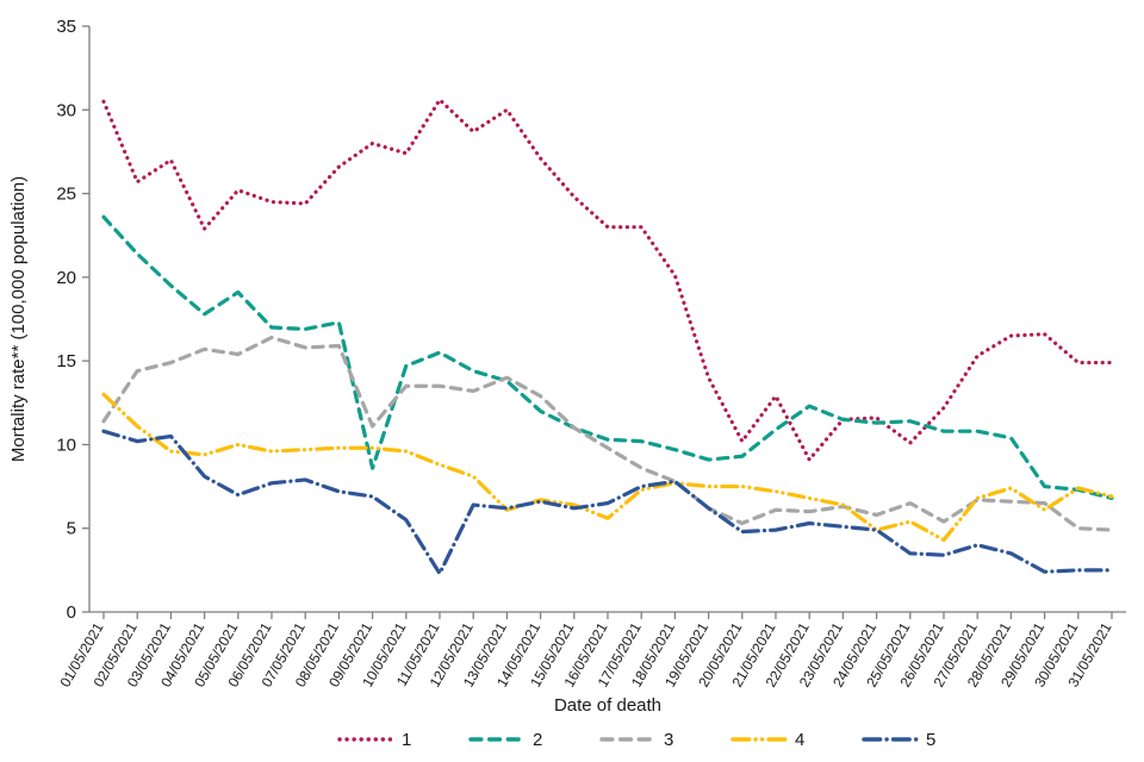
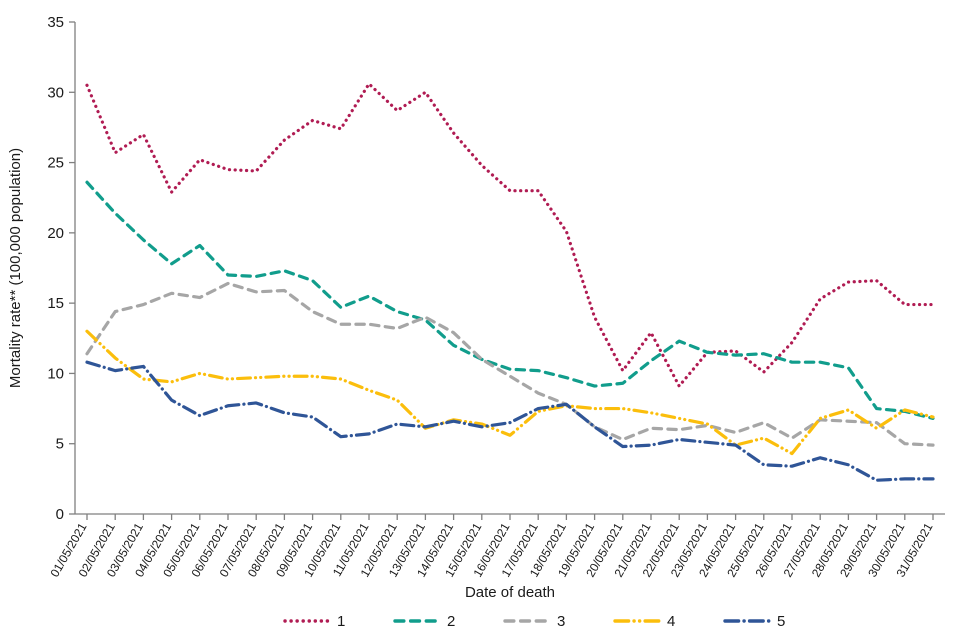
2/09/05/2021: 8.6 -> 16.6
3/09/05/2021: 11.1 -> 14.4
5/11/05/2021: 2.3 -> 5.7
